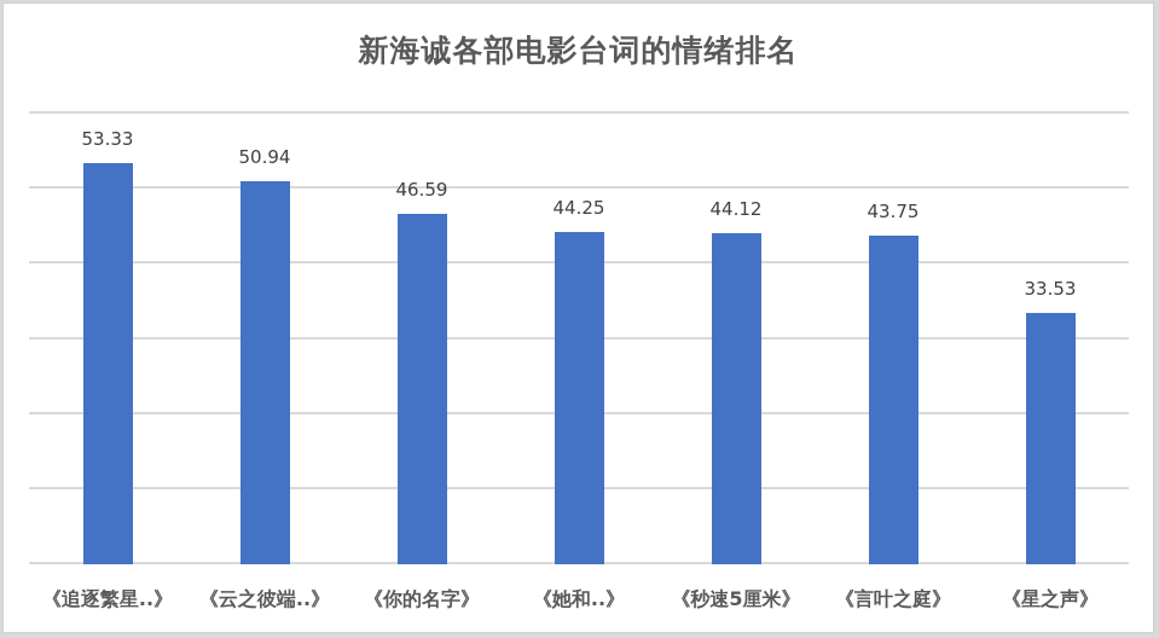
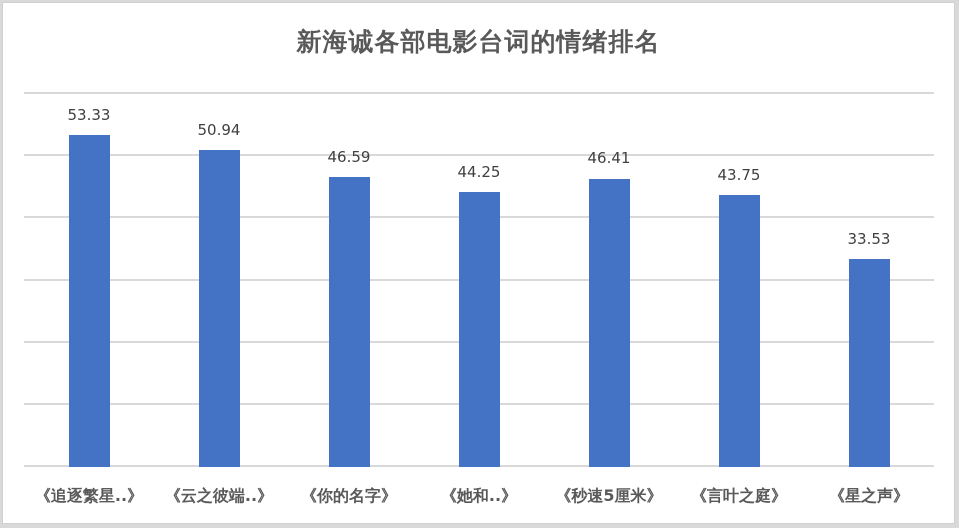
《秒速5厘米》: 44.12 -> 46.41
